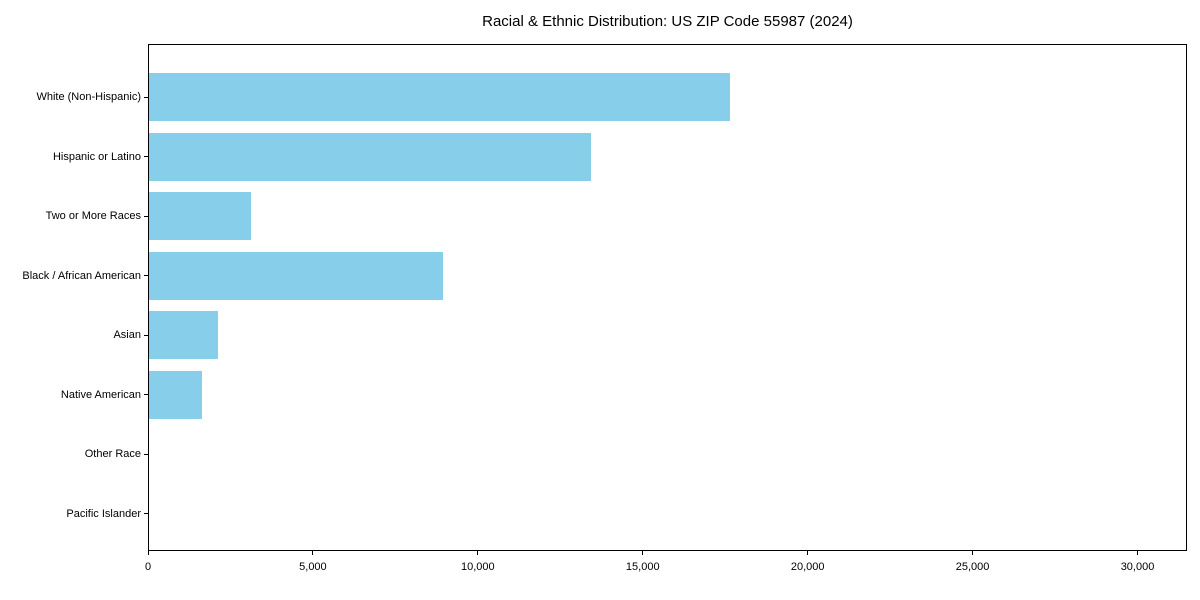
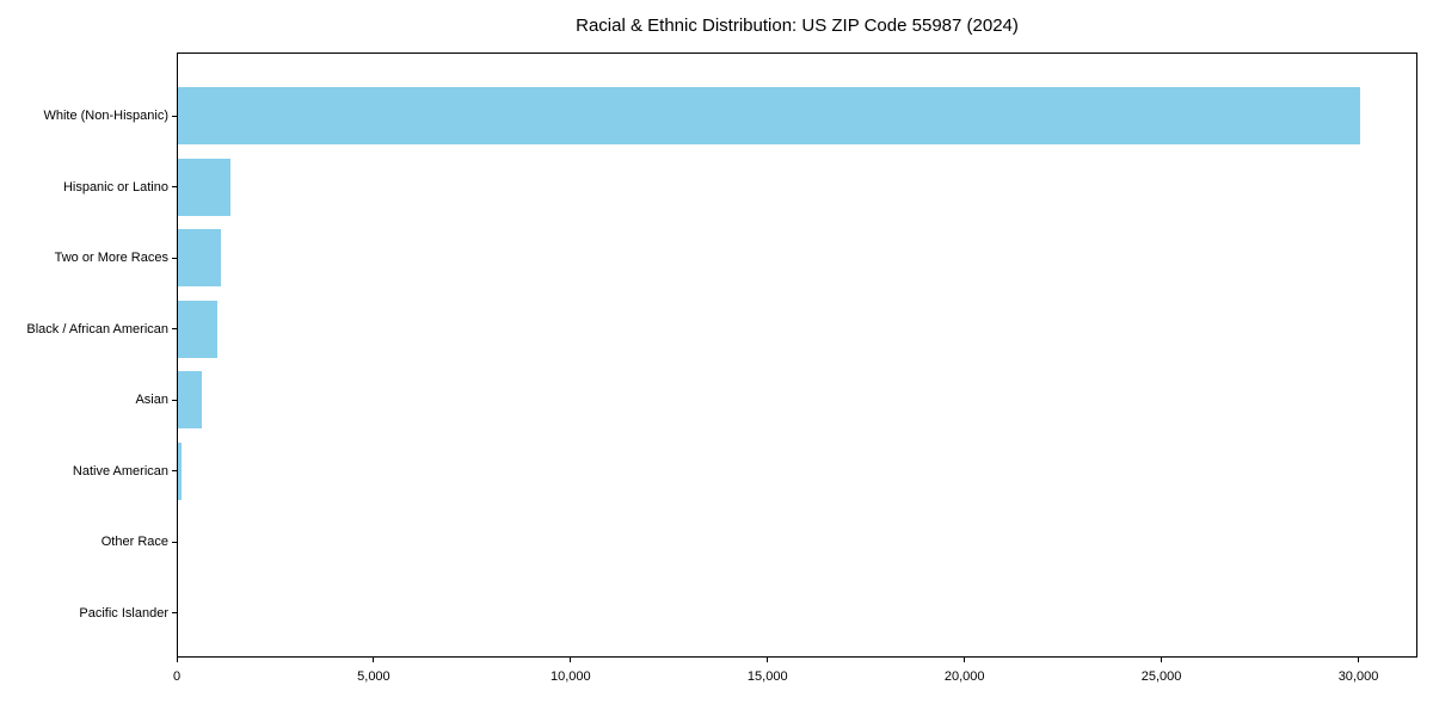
White (Non-Hispanic): 17600 -> 30000
Hispanic or Latino: 13400 -> 1300
Two or More Races: 3100 -> 1100
Black / African American: 8900 -> 1000
Asian: 2100 -> 600
Native American: 1600 -> 100
